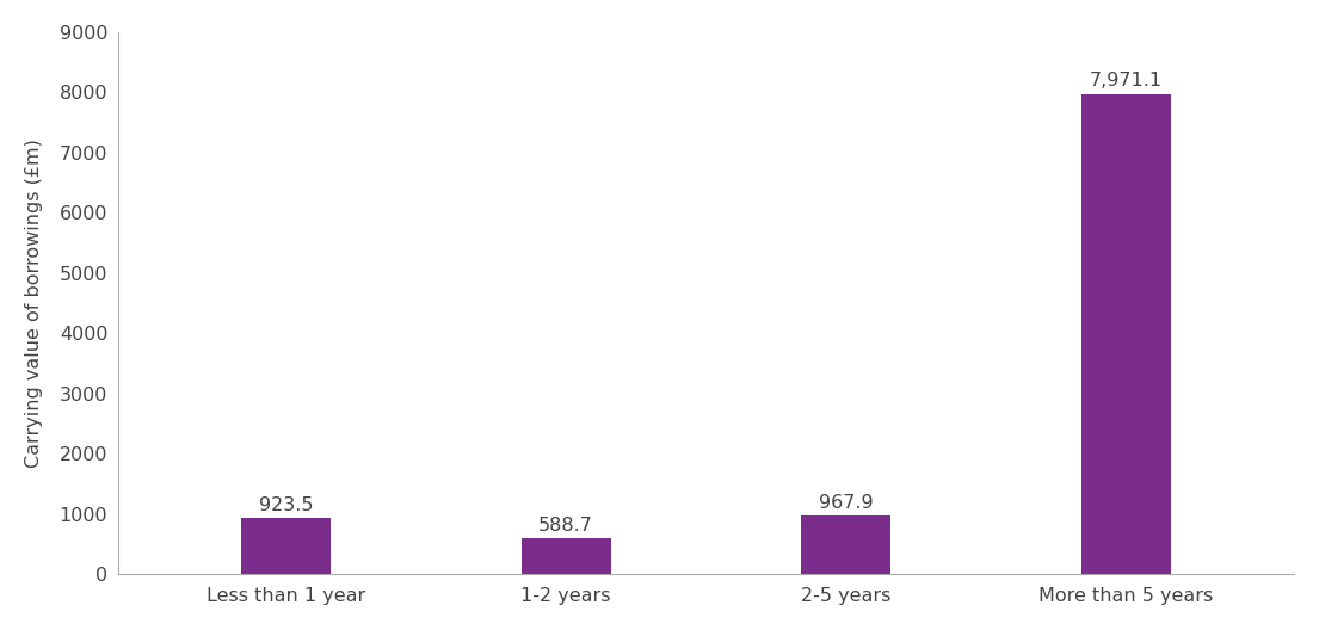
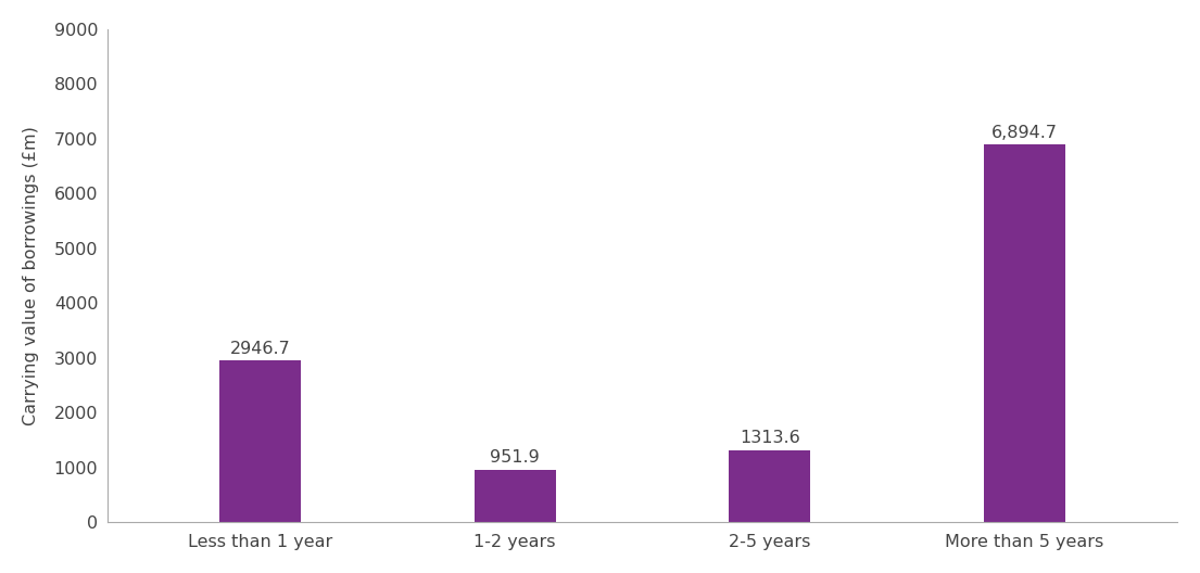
Less than 1 year: 923.5 -> 2946.7
1-2 years: 588.7 -> 951.9
2-5 years: 967.9 -> 1313.6
More than 5 years: 7,971.1 -> 6,894.7
